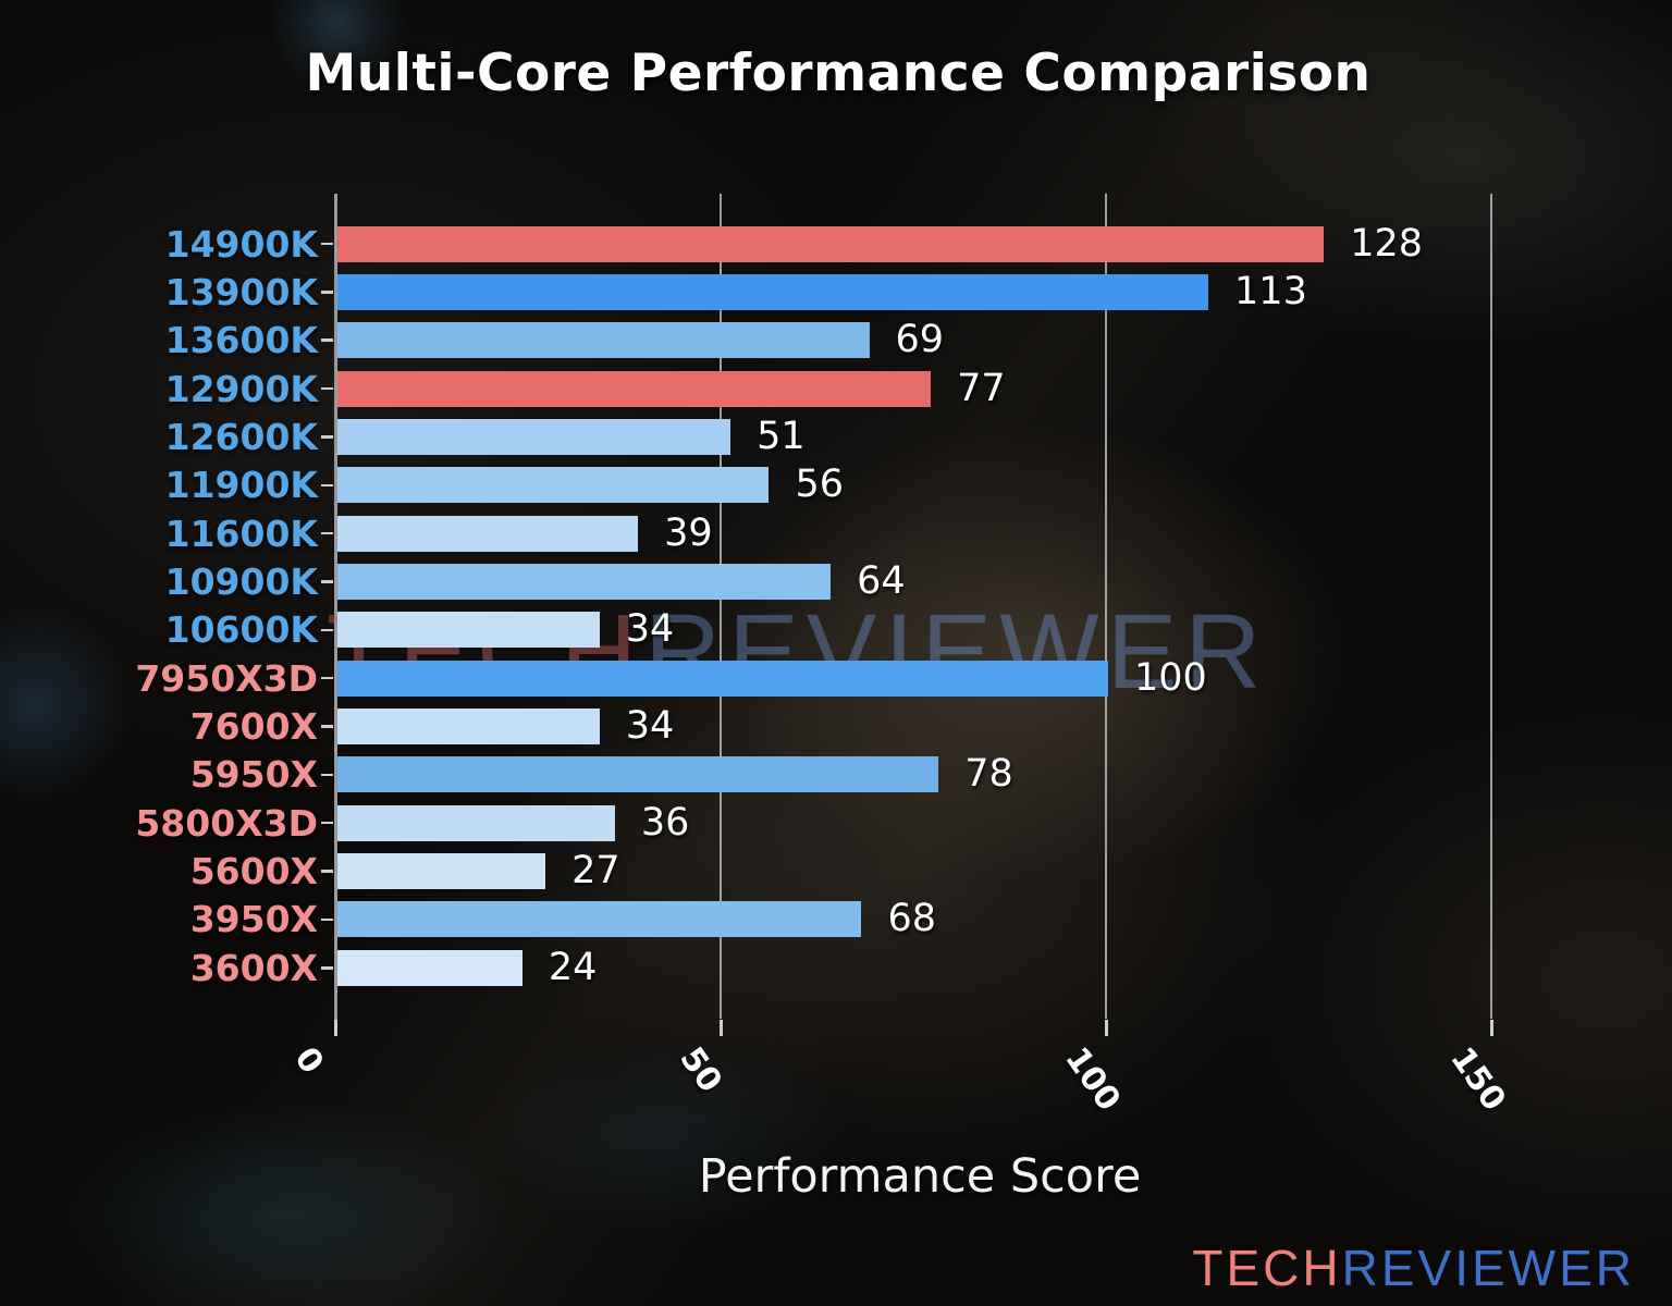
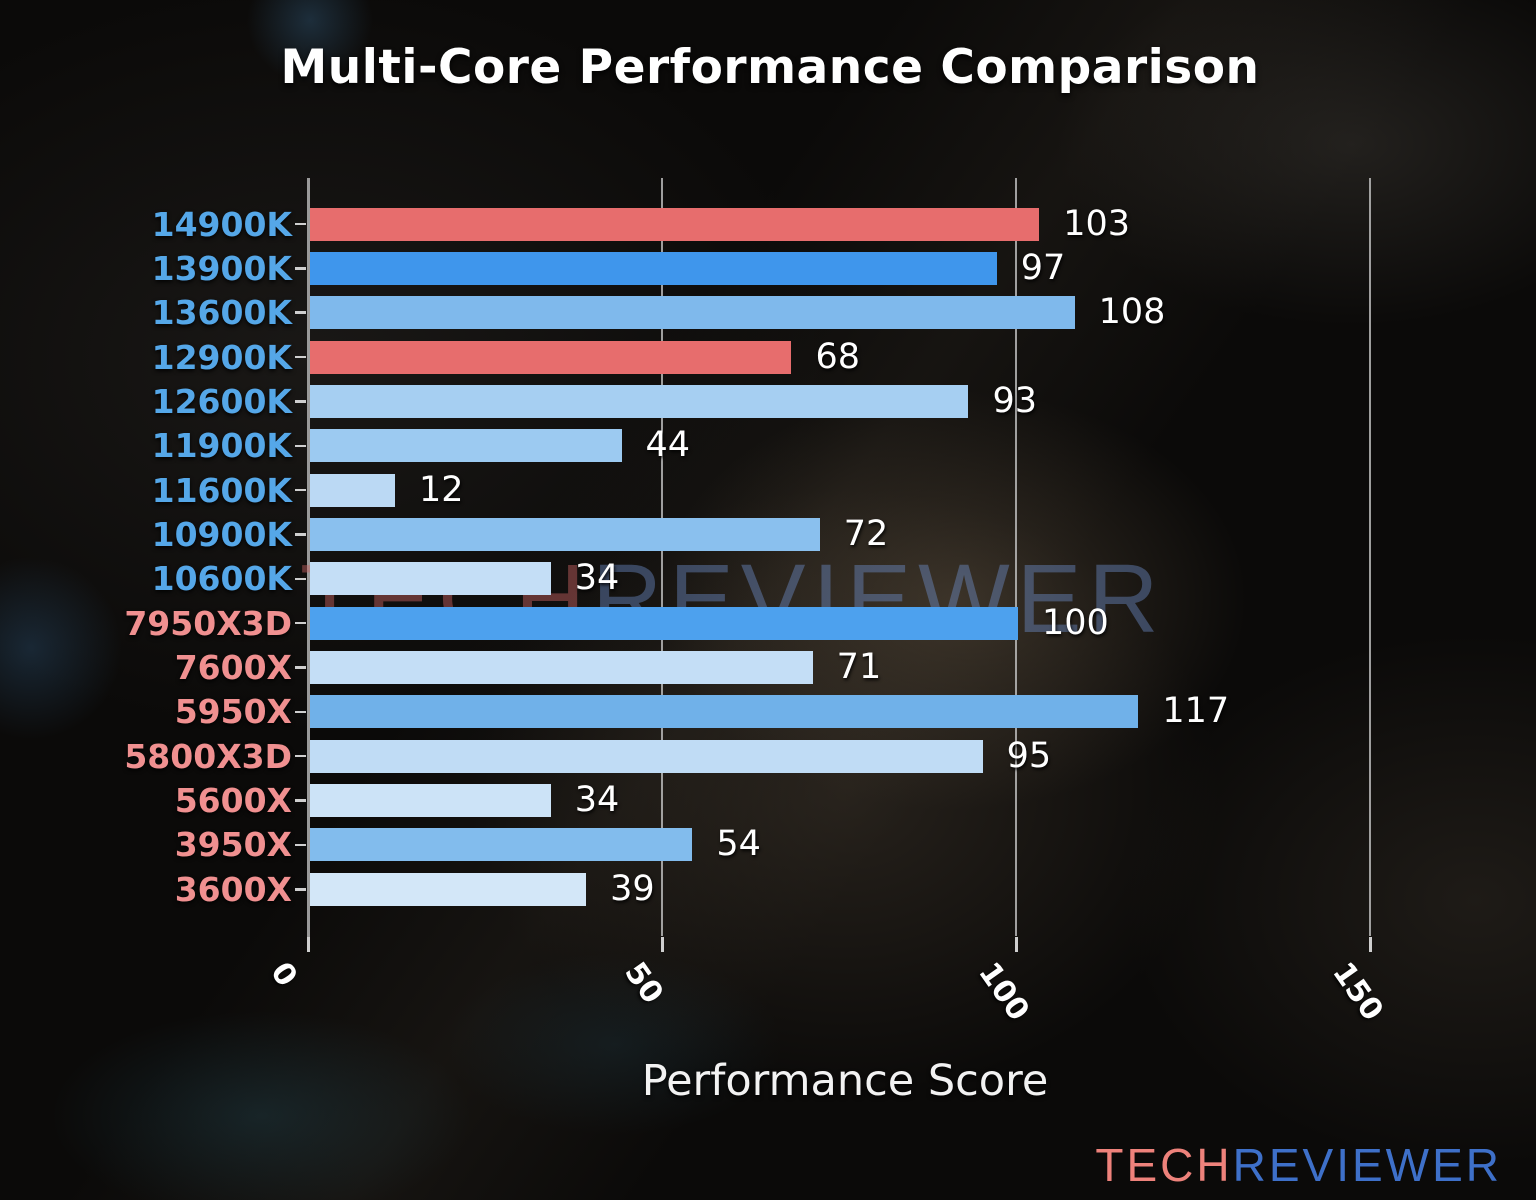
14900K: 128 -> 103
13900K: 113 -> 97
13600K: 69 -> 108
12900K: 77 -> 68
12600K: 51 -> 93
11900K: 56 -> 44
11600K: 39 -> 12
10900K: 64 -> 72
7600X: 34 -> 71
5950X: 78 -> 117
5800X3D: 36 -> 95
5600X: 27 -> 34
3950X: 68 -> 54
3600X: 24 -> 39
